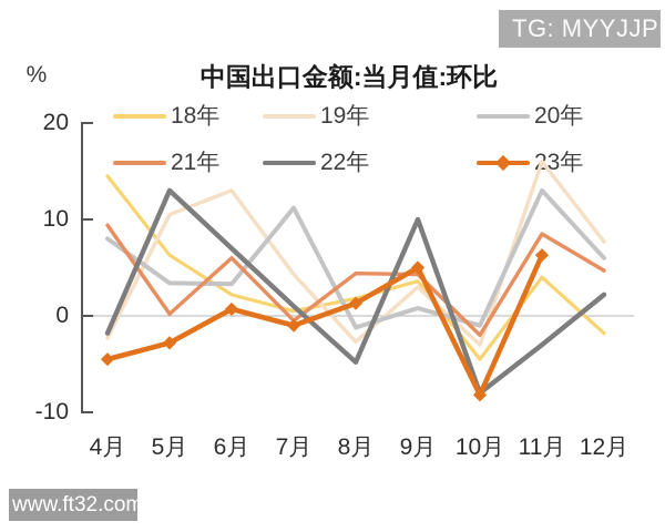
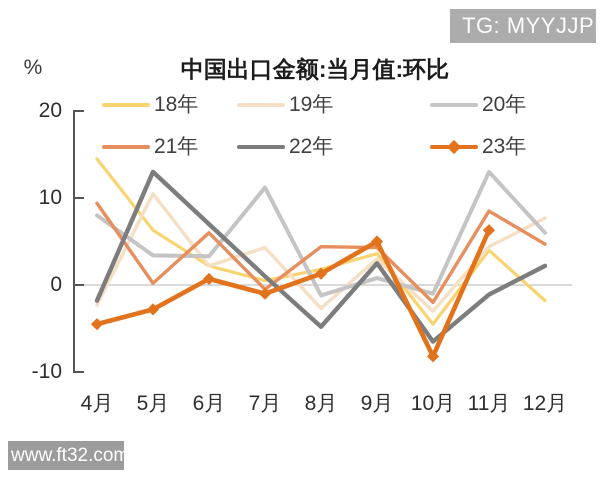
19年/6月: 13 -> 2
22年/9月: 10 -> 2
22年/10月: -8 -> -6
19年/11月: 16 -> 4
22年/11月: -3 -> -1
